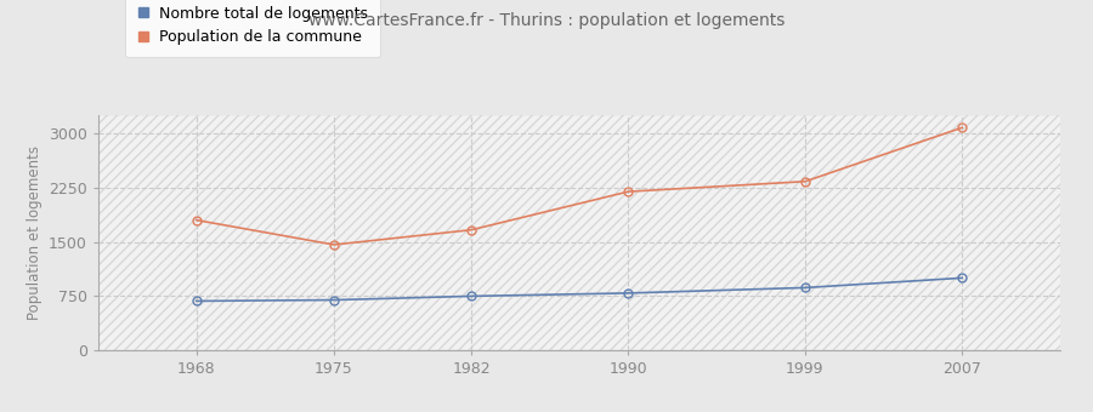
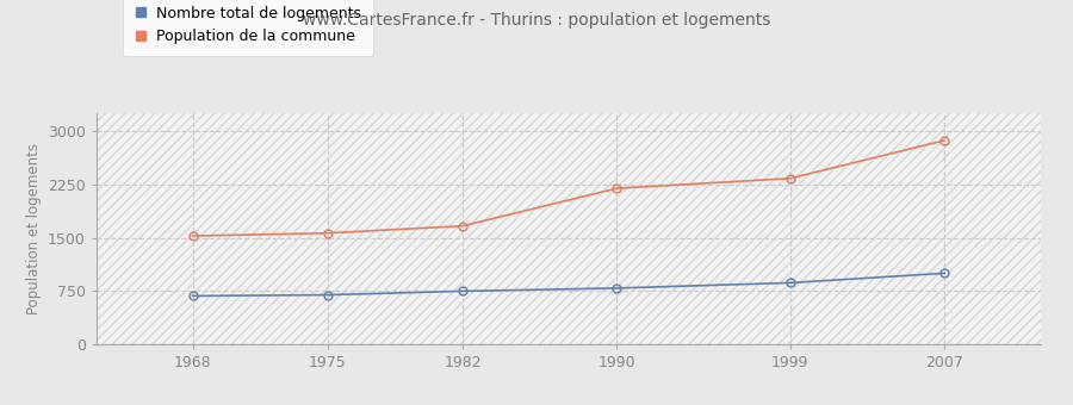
Population de la commune/1968: 1800 -> 1520
Population de la commune/1975: 1460 -> 1560
Population de la commune/2007: 3080 -> 2870
